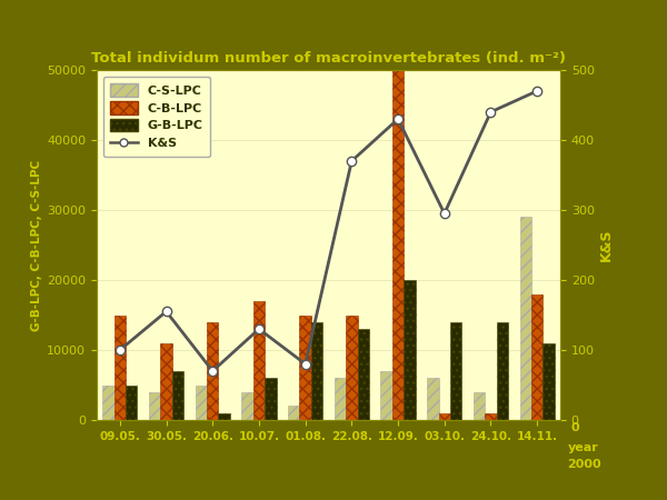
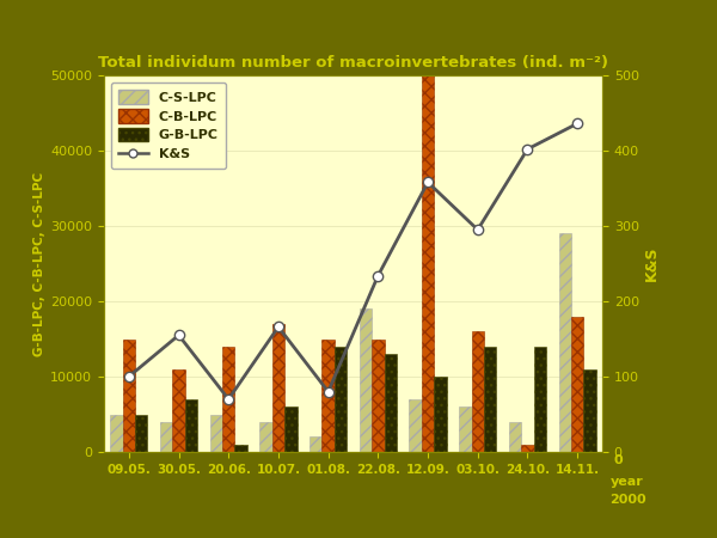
K&S/10.07.: 130 -> 166
C-S-LPC/22.08.: 6000 -> 19000
K&S/22.08.: 370 -> 234
K&S/12.09.: 430 -> 358
G-B-LPC/12.09.: 20000 -> 10000
C-B-LPC/03.10.: 1000 -> 16000
K&S/24.10.: 440 -> 402
K&S/14.11.: 470 -> 436
